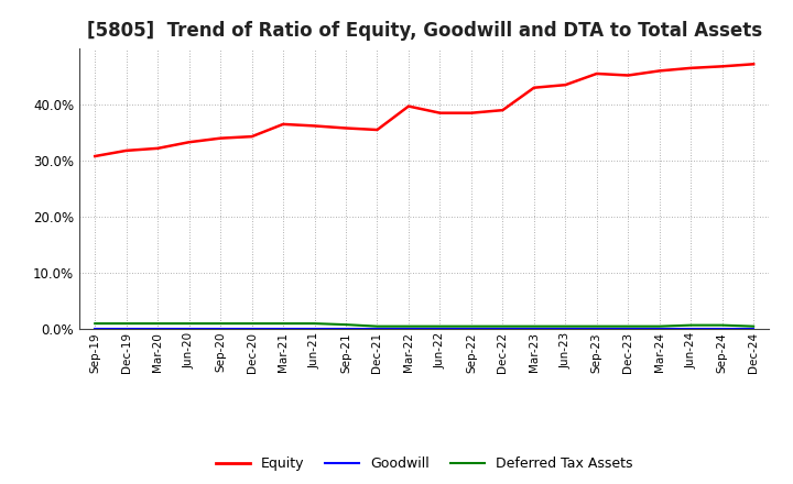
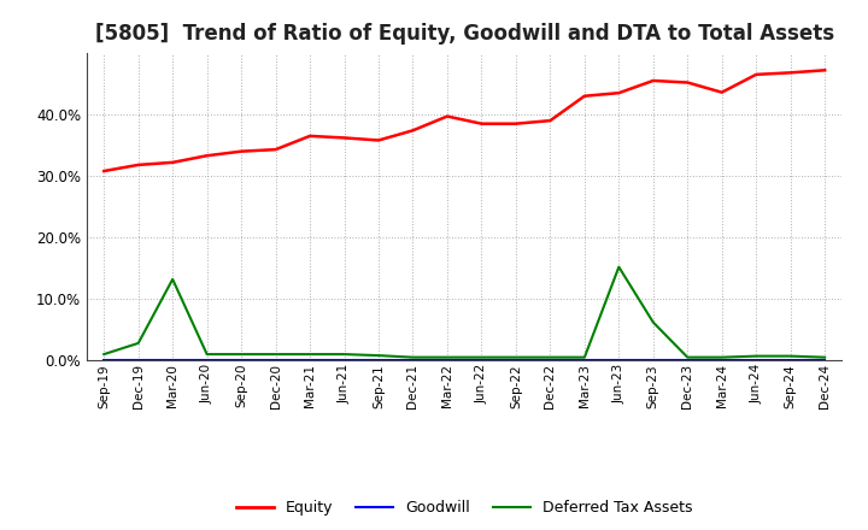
Deferred Tax Assets/Dec-19: 1.0% -> 2.8%
Deferred Tax Assets/Mar-20: 1.0% -> 13.2%
Equity/Dec-21: 35.5% -> 37.4%
Deferred Tax Assets/Jun-23: 0.5% -> 15.2%
Deferred Tax Assets/Sep-23: 0.5% -> 6.2%
Equity/Mar-24: 46.0% -> 43.6%
